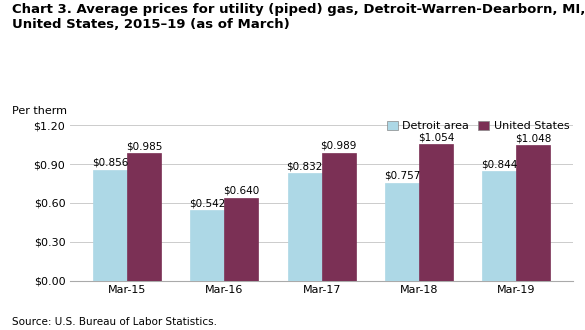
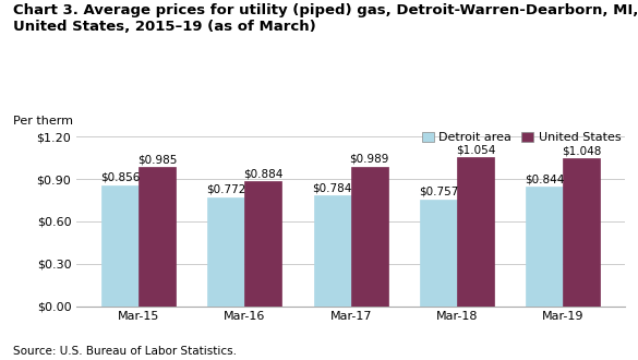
Detroit area/Mar-16: $0.542 -> $0.772
United States/Mar-16: $0.640 -> $0.884
Detroit area/Mar-17: $0.832 -> $0.784
